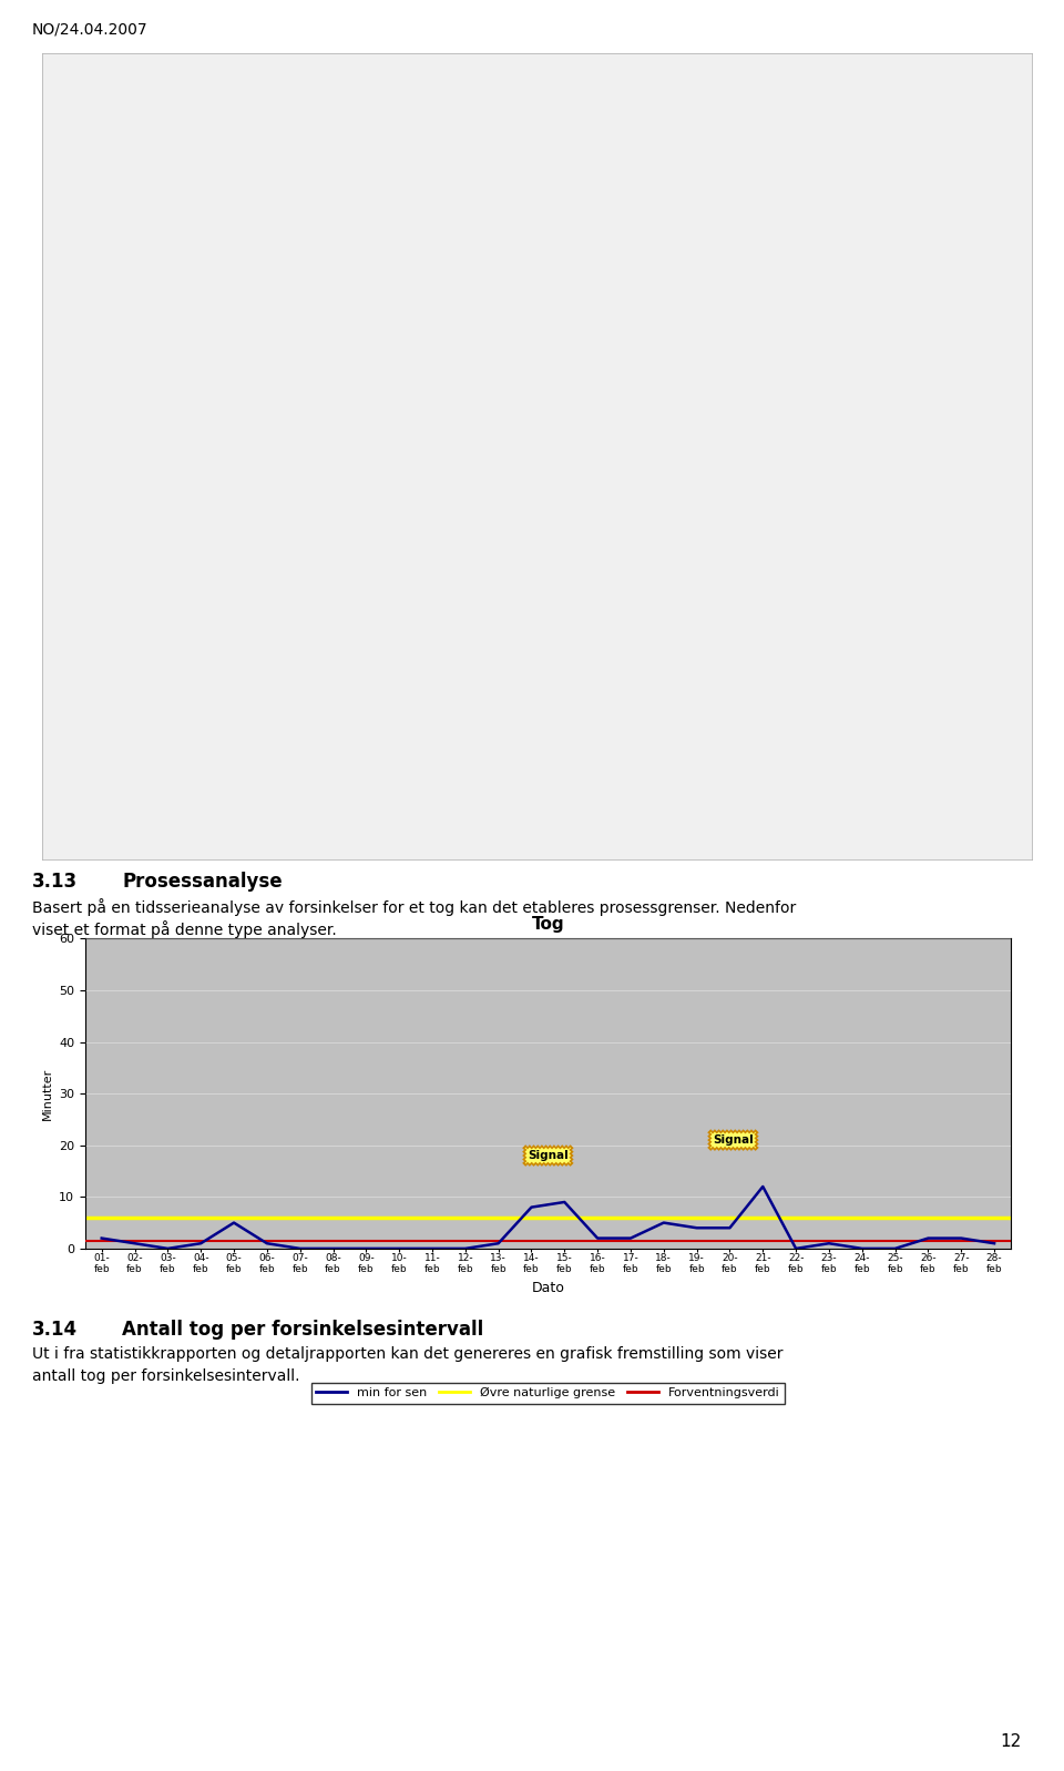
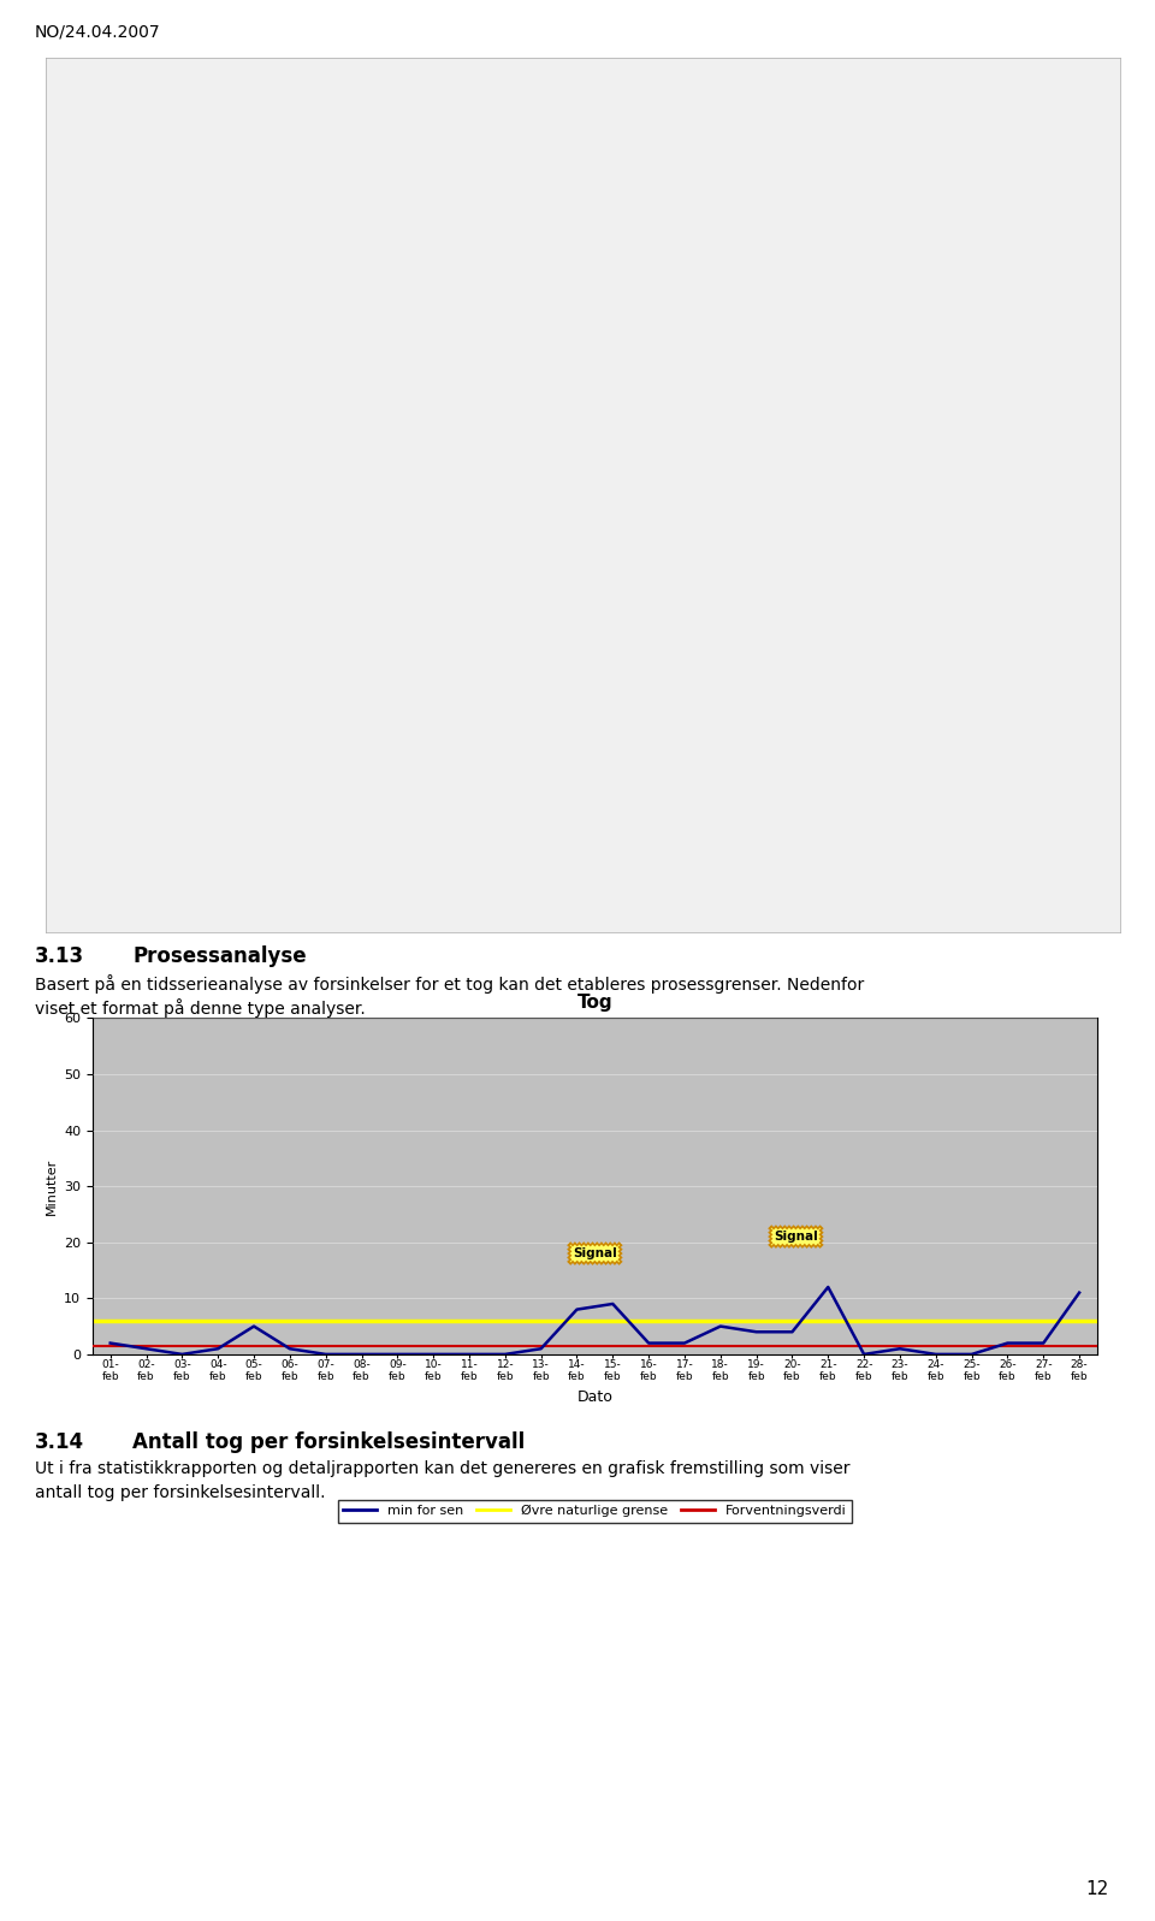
28- feb: 1 -> 11
